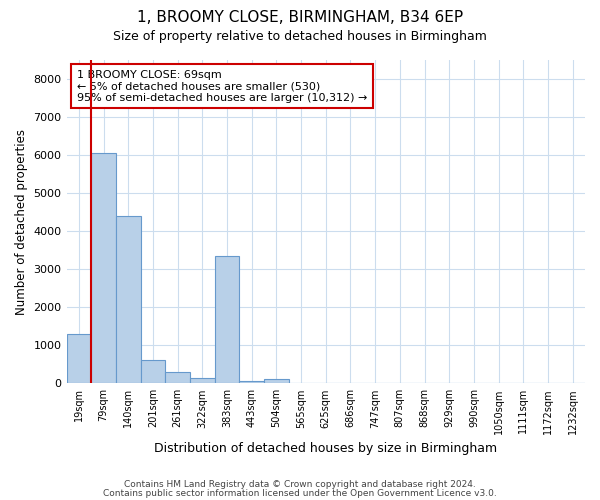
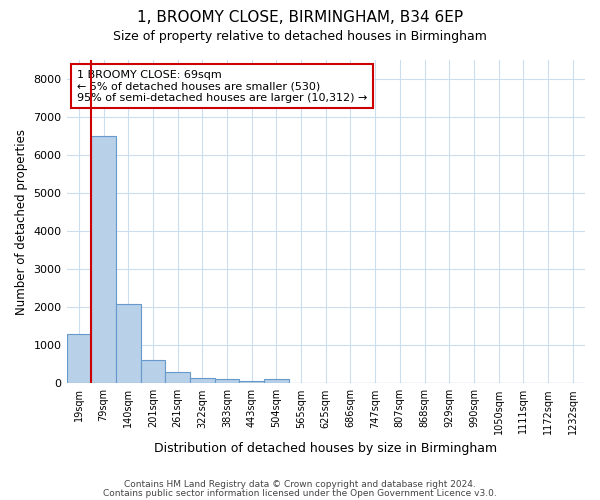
79sqm: 6050 -> 6500
140sqm: 4400 -> 2080
383sqm: 3350 -> 110
